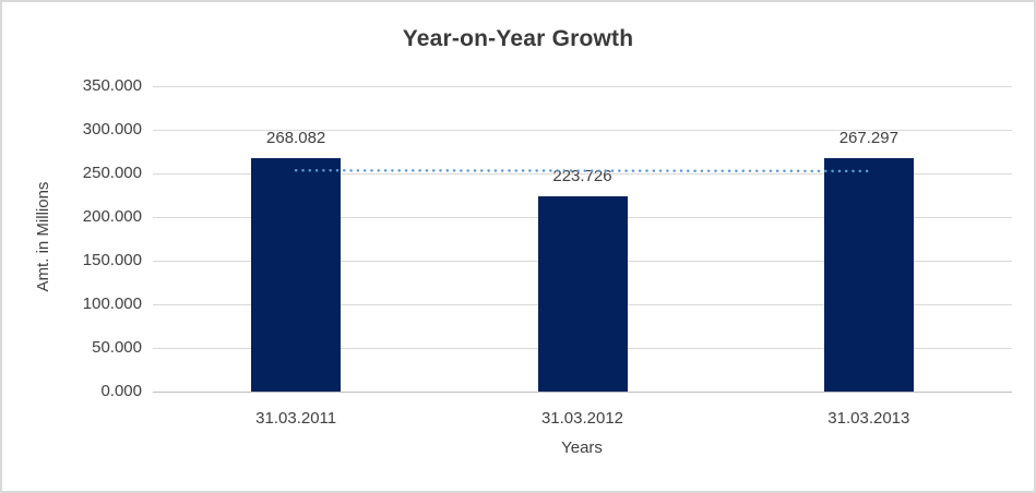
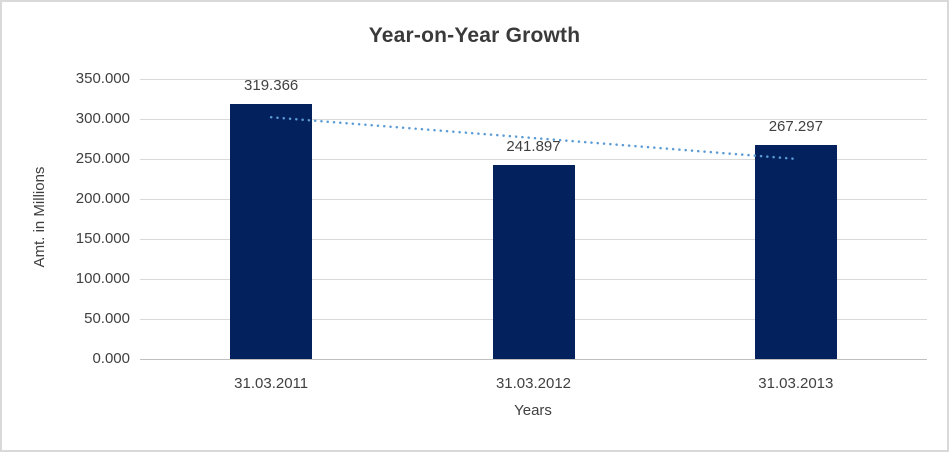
31.03.2011: 268.082 -> 319.366
31.03.2012: 223.726 -> 241.897
